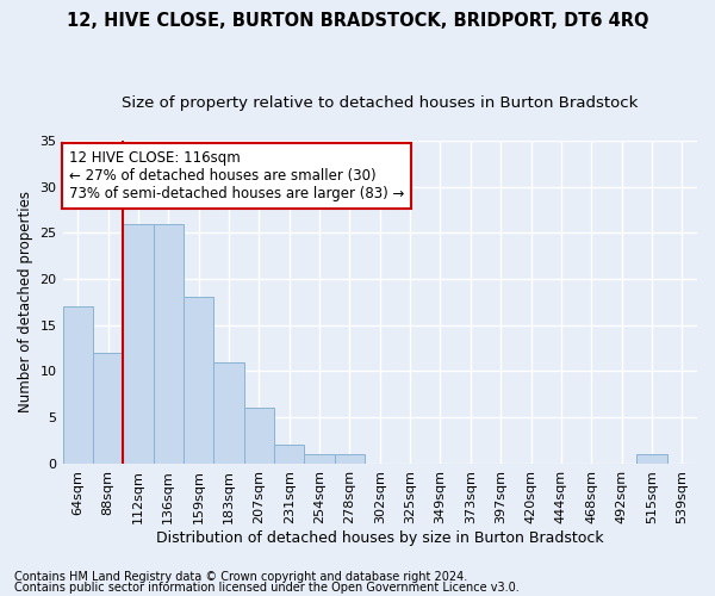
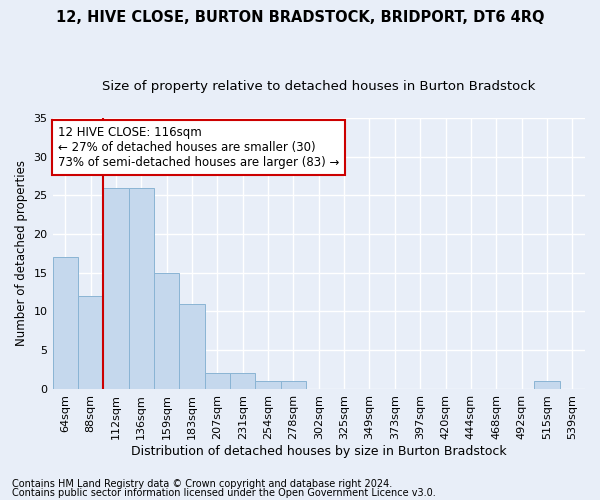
159sqm: 18 -> 15
207sqm: 6 -> 2
